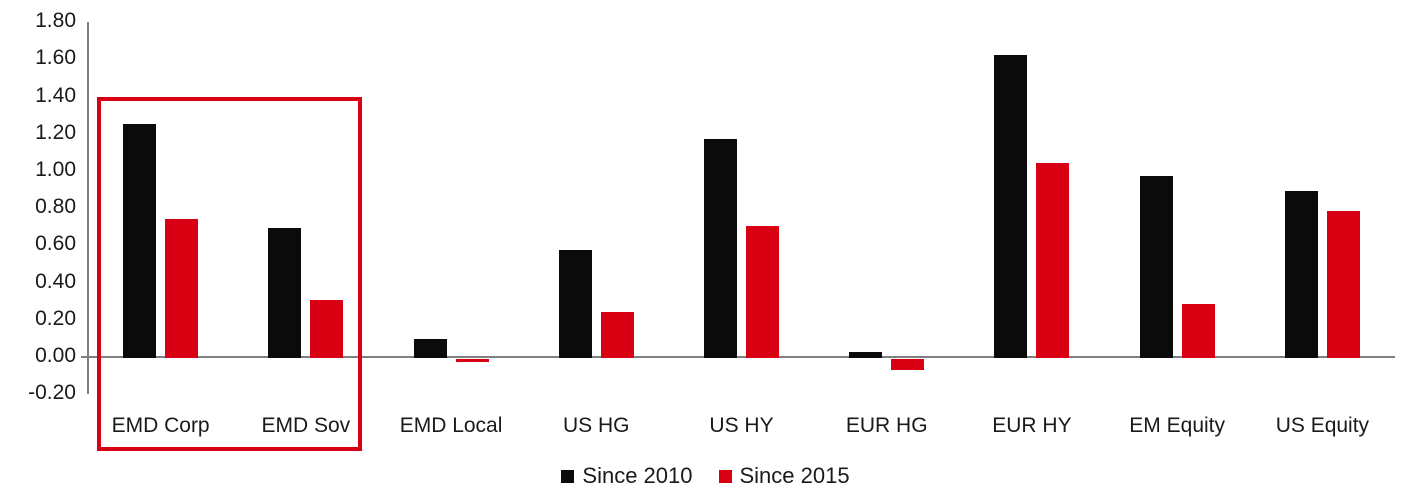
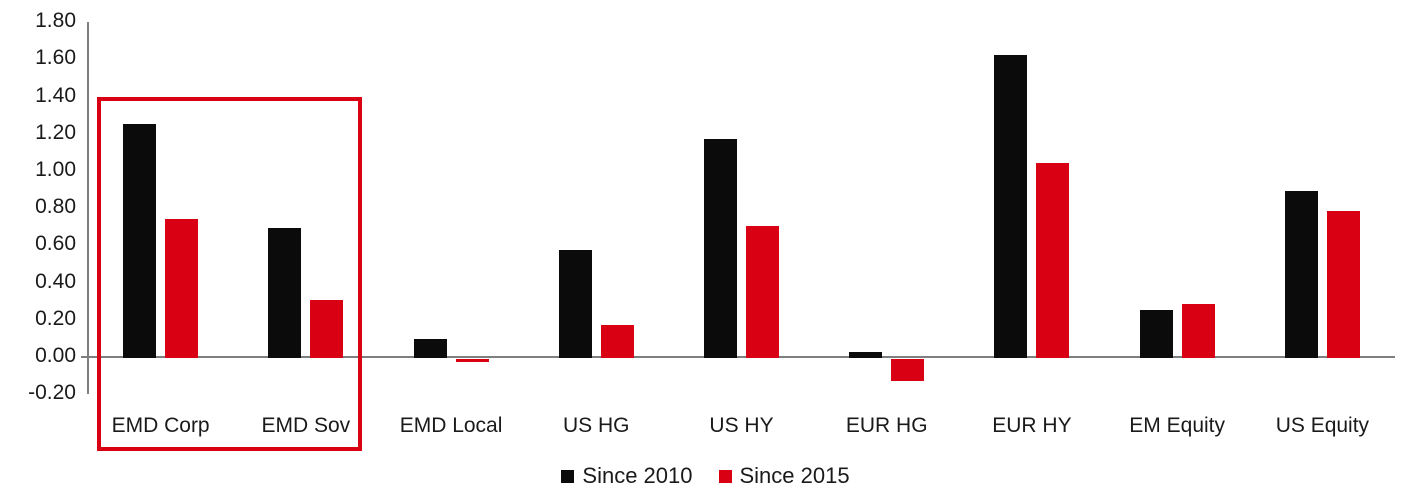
Since 2015/US HG: 0.25 -> 0.18
Since 2015/EUR HG: -0.06 -> -0.12
Since 2010/EM Equity: 0.98 -> 0.26
